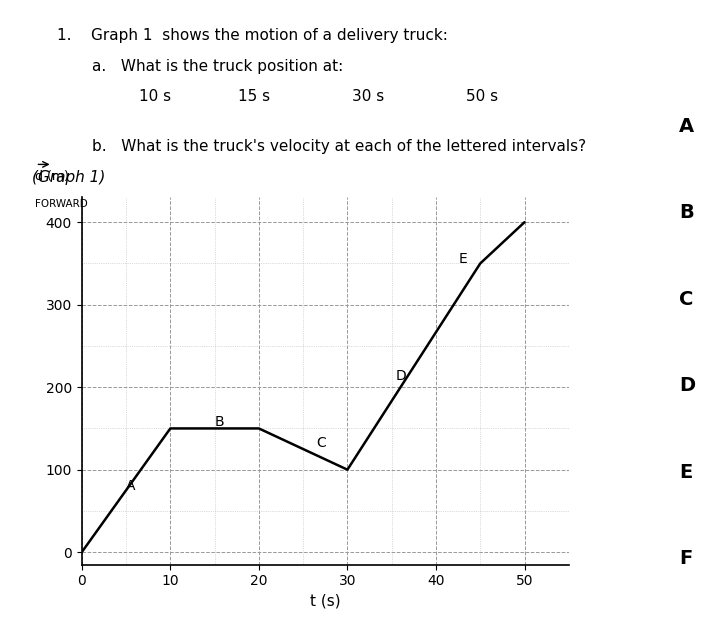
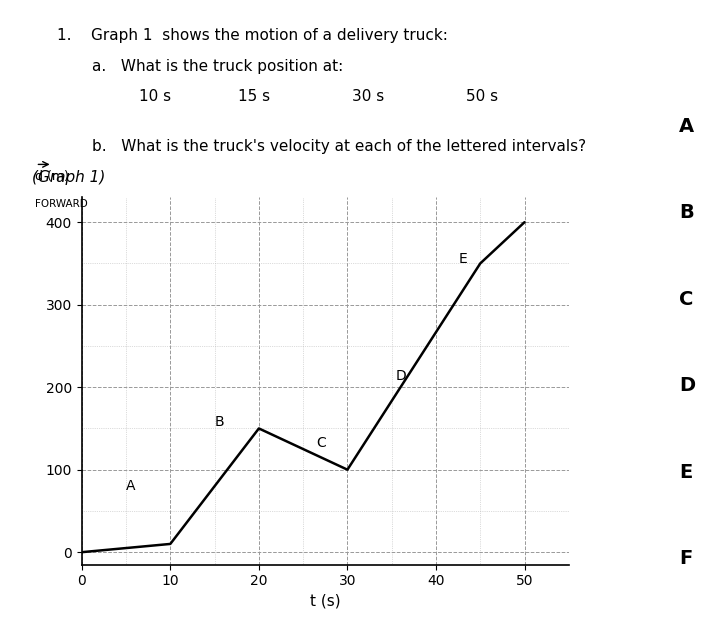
10: 150 -> 10
